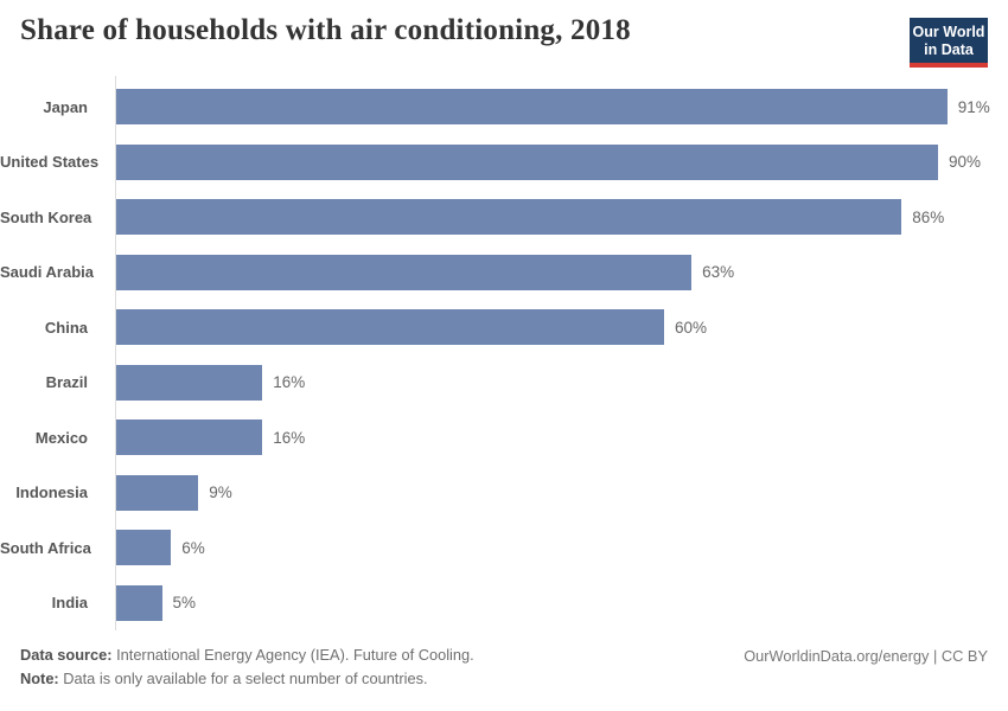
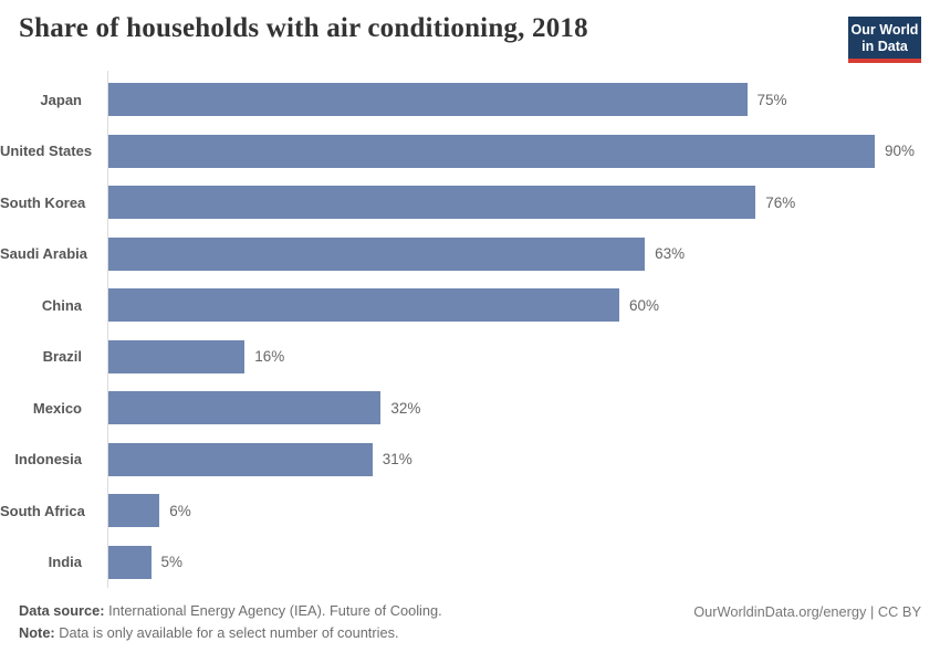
Japan: 91% -> 75%
South Korea: 86% -> 76%
Mexico: 16% -> 32%
Indonesia: 9% -> 31%
